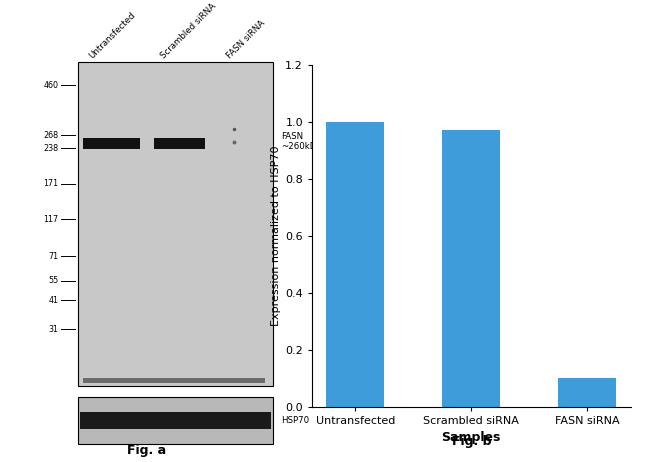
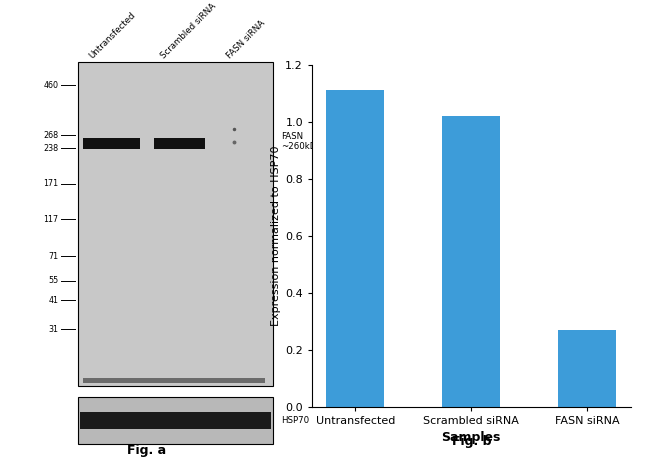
Untransfected: 1.00 -> 1.11
Scrambled siRNA: 0.97 -> 1.02
FASN siRNA: 0.10 -> 0.27
